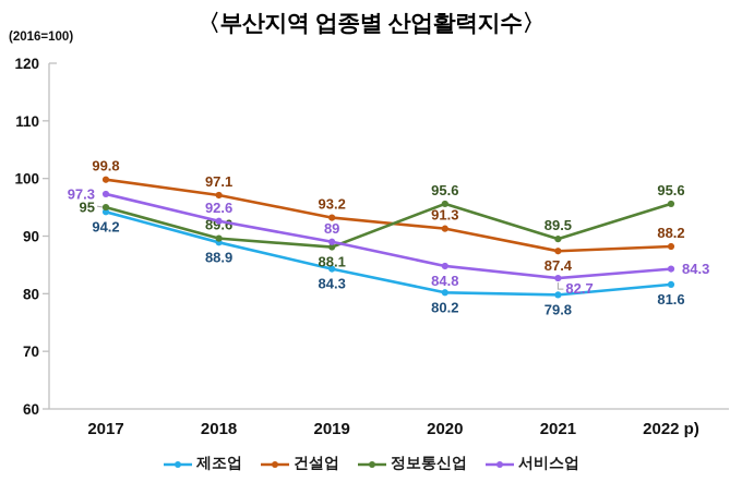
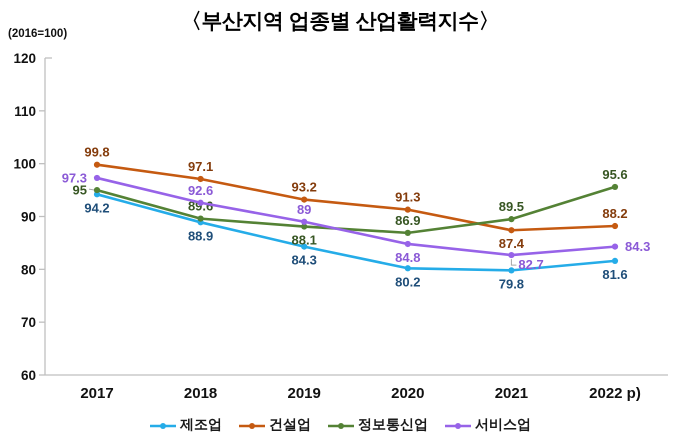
정보통신업/2020: 95.6 -> 86.9
